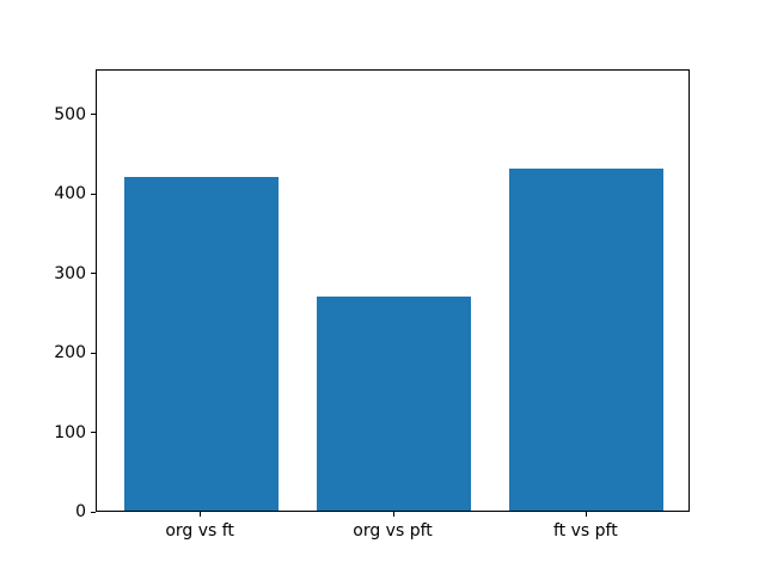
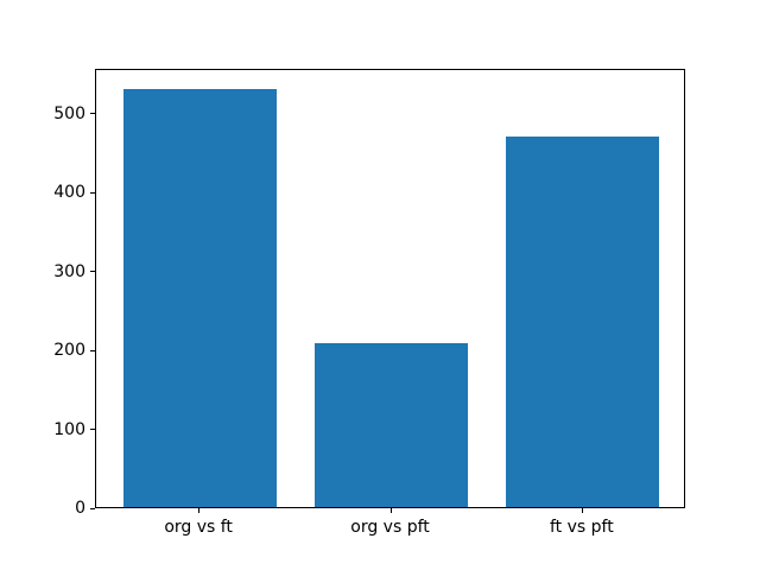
org vs ft: 420 -> 530
org vs pft: 270 -> 210
ft vs pft: 430 -> 470
